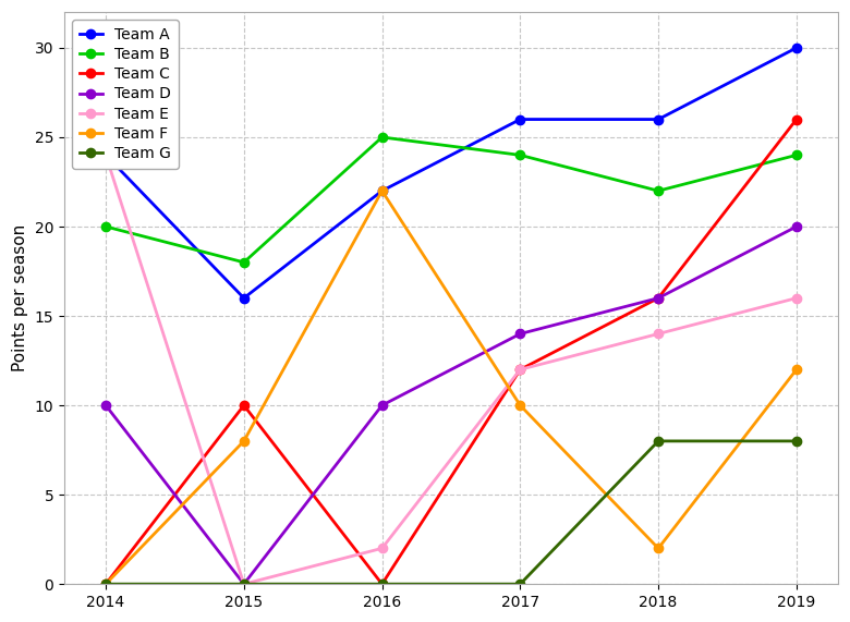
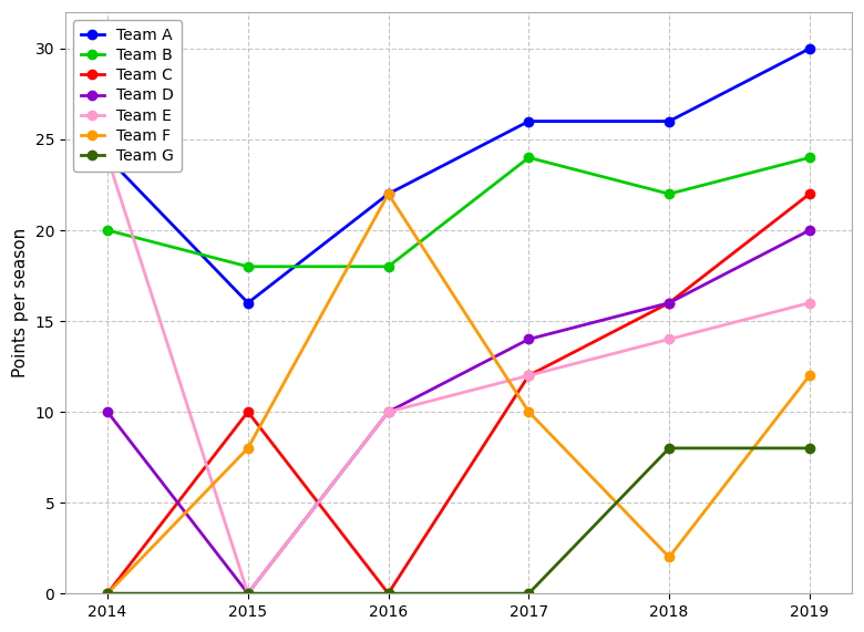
Team B/2016: 25 -> 18
Team E/2016: 2 -> 10
Team C/2019: 26 -> 22
